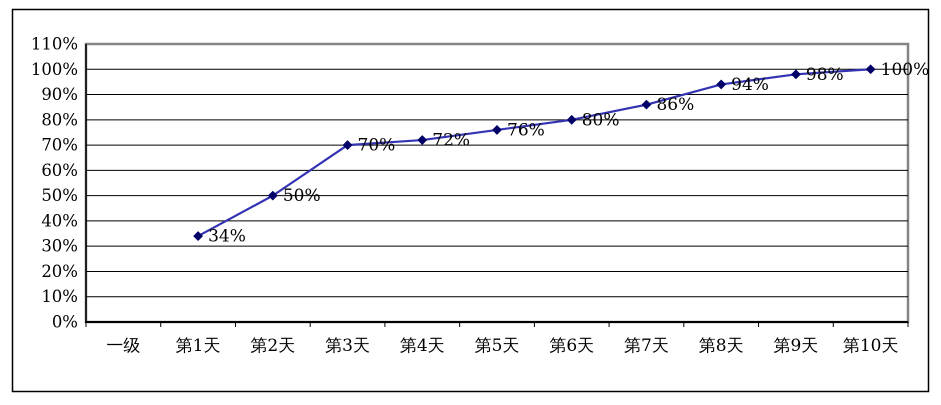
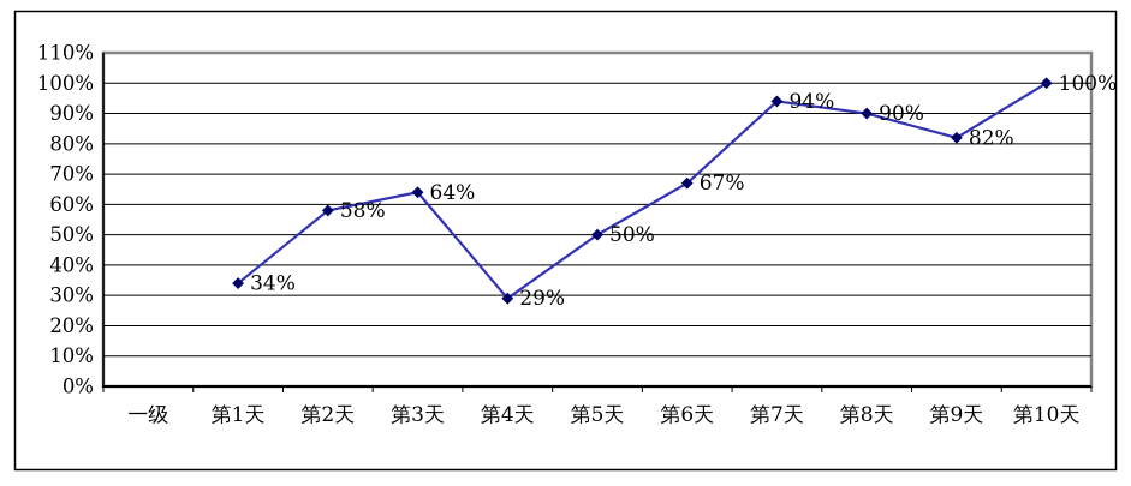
第2天: 50% -> 58%
第3天: 70% -> 64%
第4天: 72% -> 29%
第5天: 76% -> 50%
第6天: 80% -> 67%
第7天: 86% -> 94%
第8天: 94% -> 90%
第9天: 98% -> 82%
